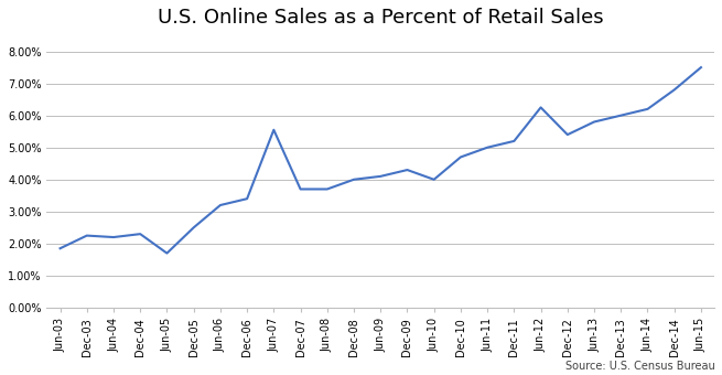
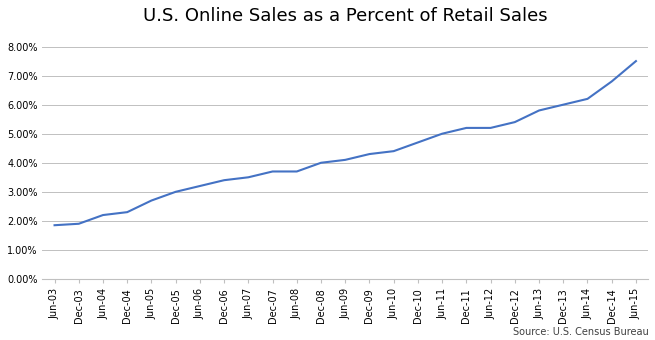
Dec-03: 2.25% -> 1.90%
Jun-05: 1.70% -> 2.70%
Dec-05: 2.50% -> 3.00%
Jun-07: 5.55% -> 3.50%
Jun-10: 4.00% -> 4.40%
Jun-12: 6.25% -> 5.20%
